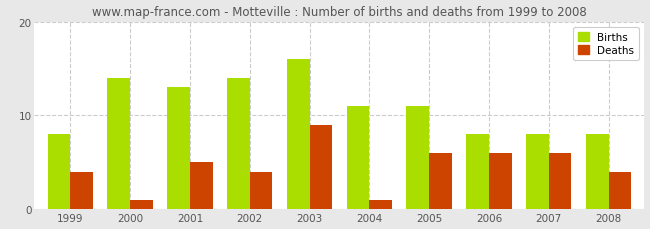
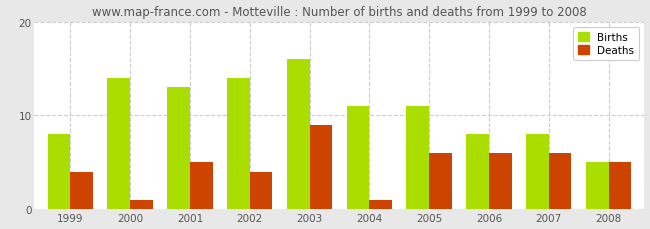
Births/2008: 8 -> 5
Deaths/2008: 4 -> 5
